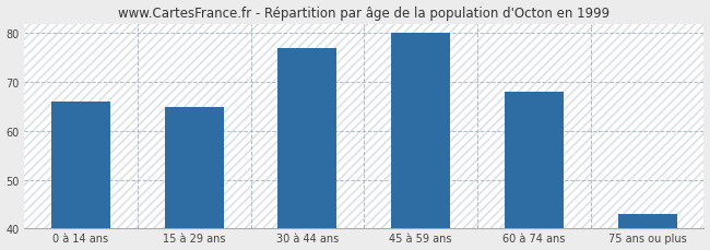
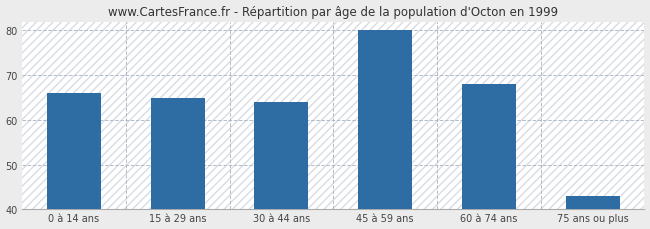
30 à 44 ans: 77 -> 64
